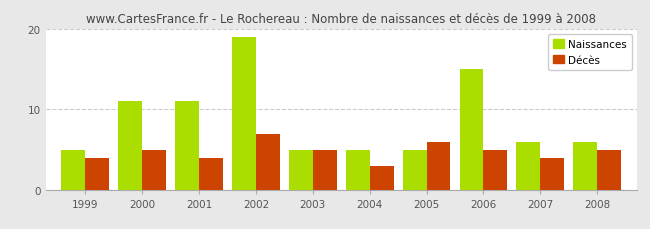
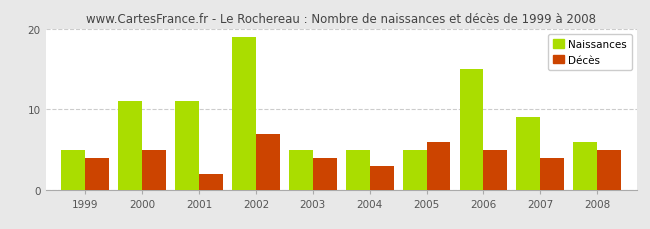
Décès/2001: 4 -> 2
Décès/2003: 5 -> 4
Naissances/2007: 6 -> 9
